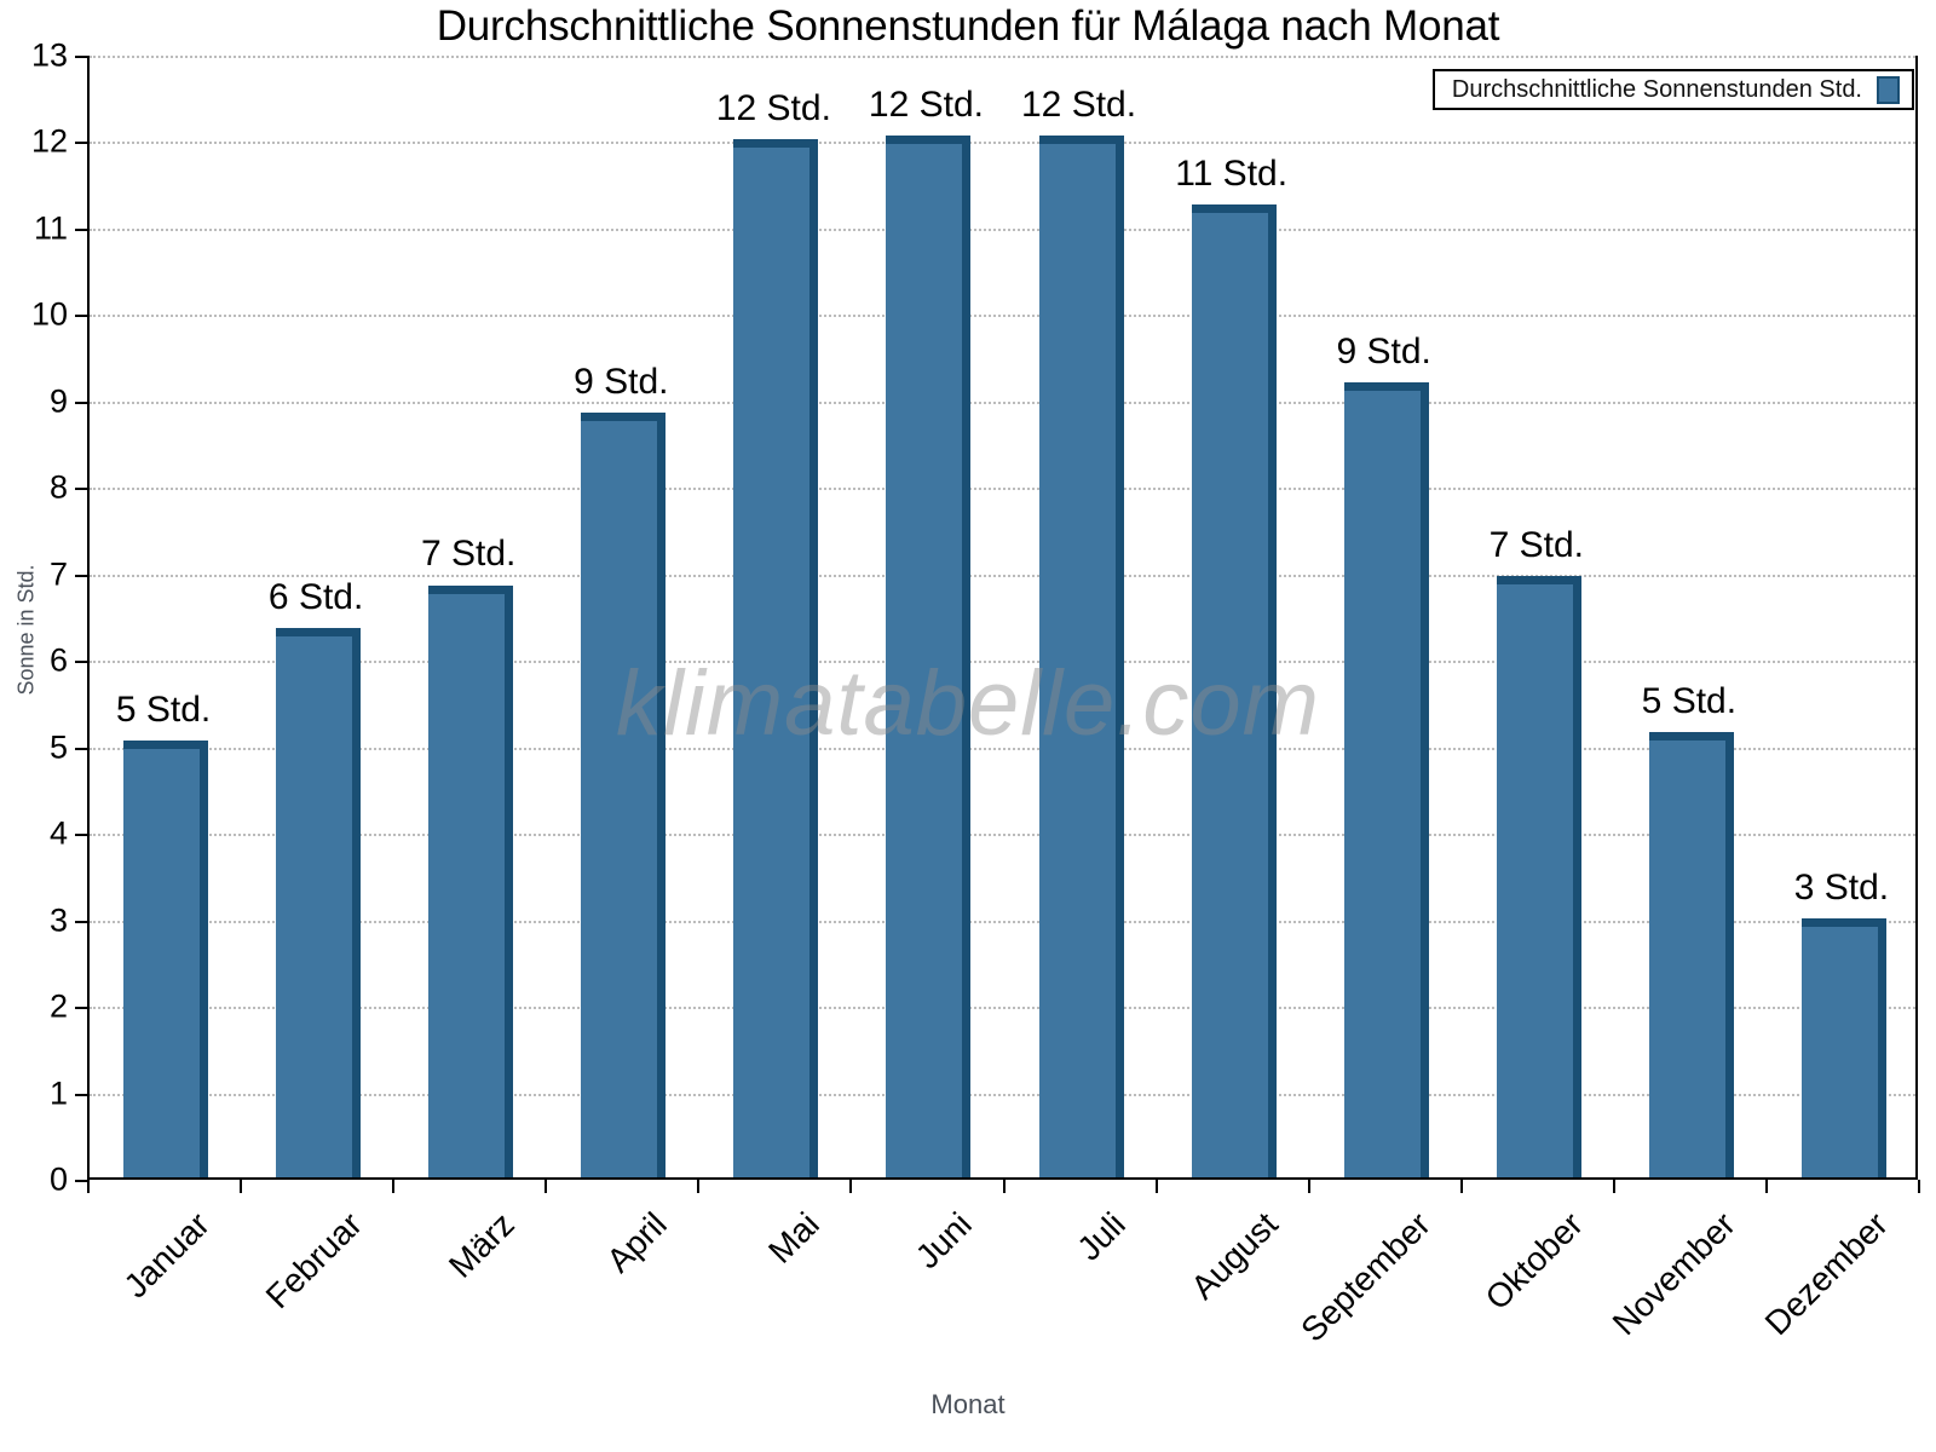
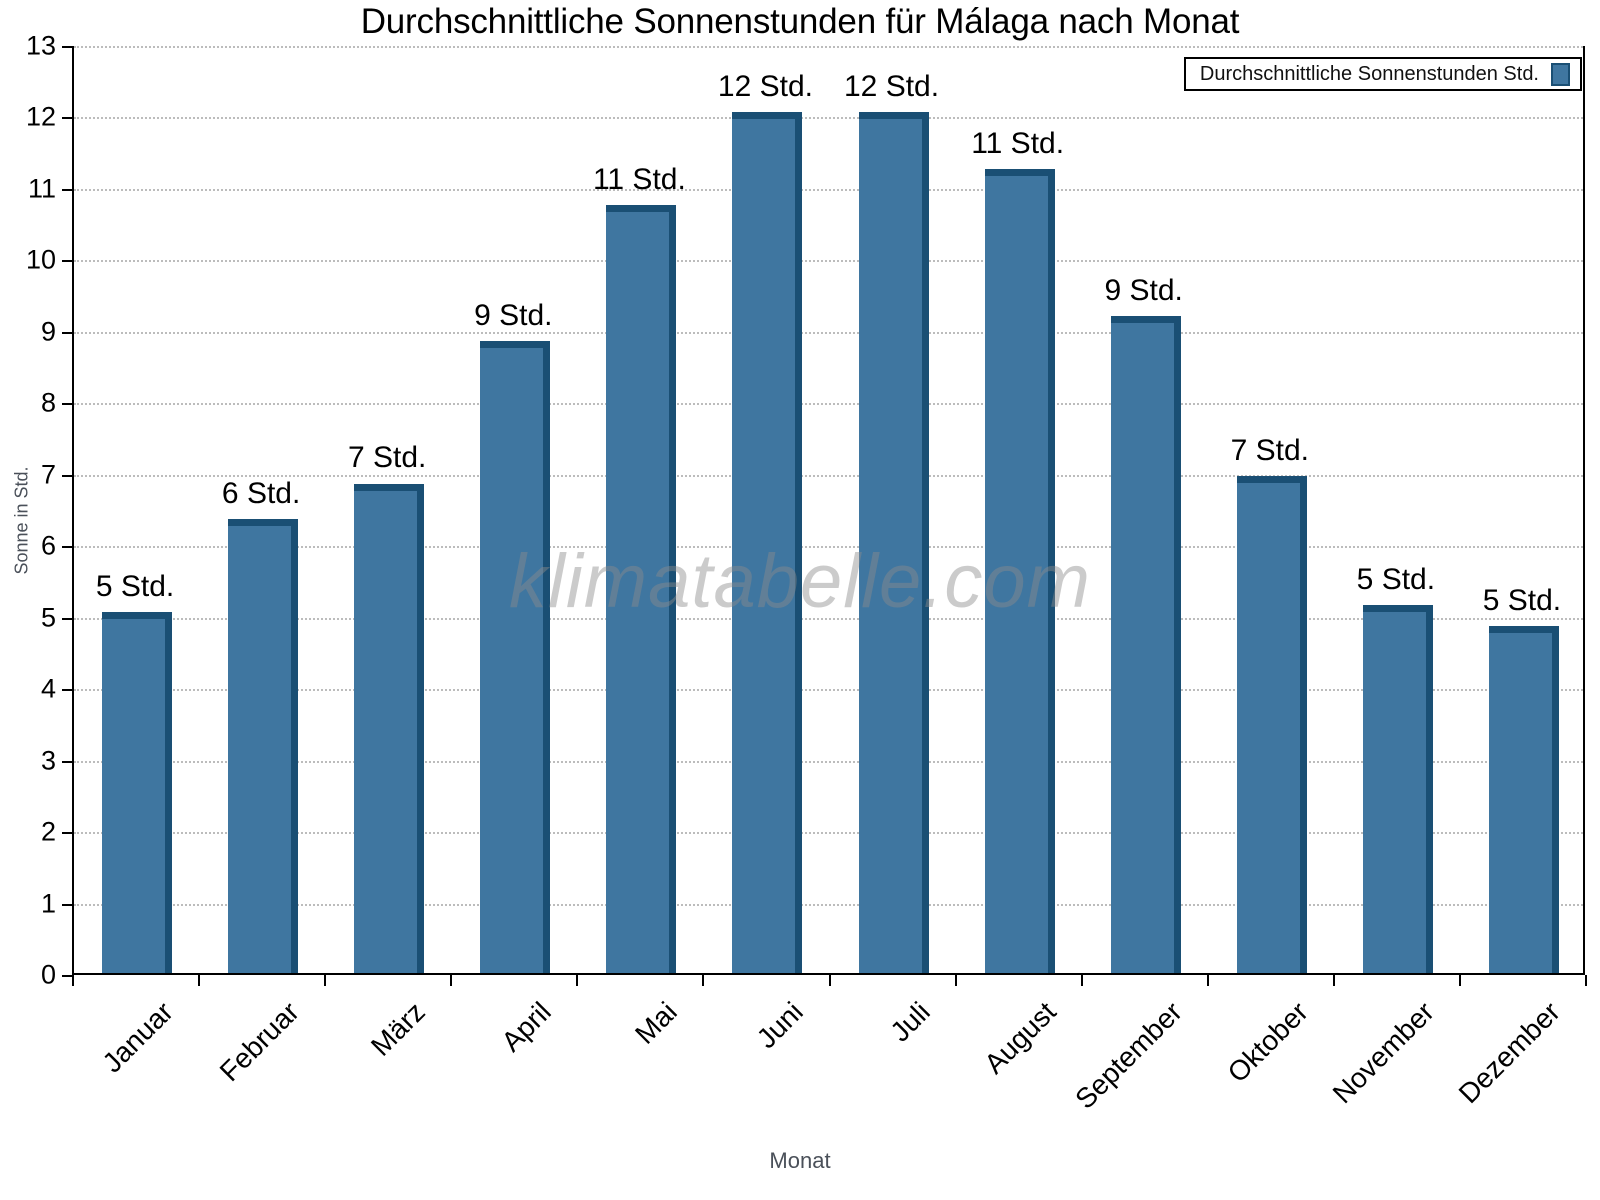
Mai: 12 -> 11
Dezember: 3 -> 5
